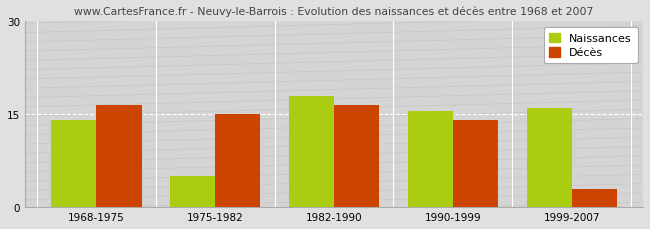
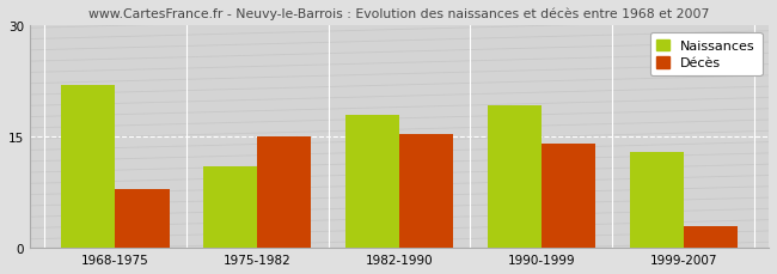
Naissances/1968-1975: 14.0 -> 22.0
Décès/1968-1975: 16.5 -> 8.0
Naissances/1975-1982: 5.0 -> 11.0
Décès/1982-1990: 16.5 -> 15.4
Naissances/1990-1999: 15.5 -> 19.2
Naissances/1999-2007: 16.0 -> 13.0
